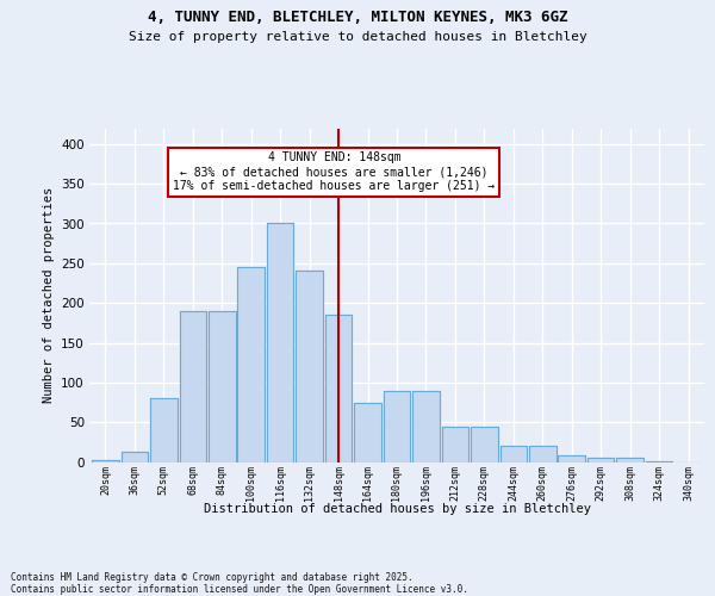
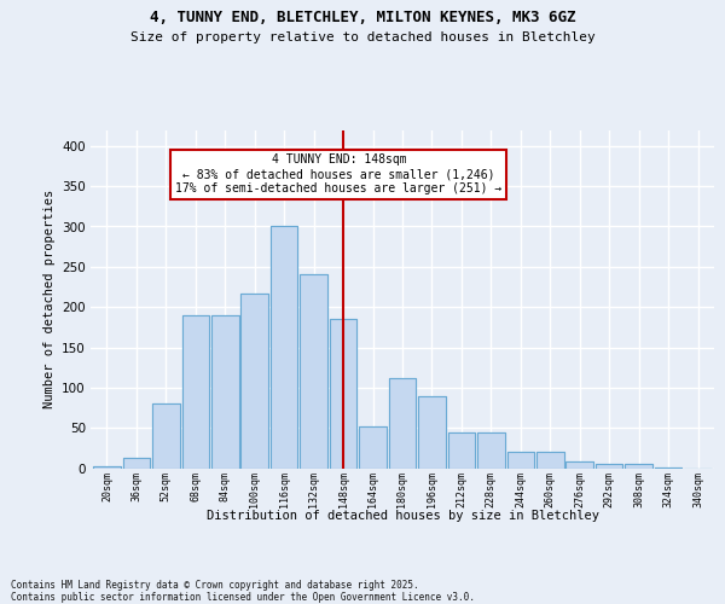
100sqm: 245 -> 216
164sqm: 75 -> 52
180sqm: 90 -> 112
